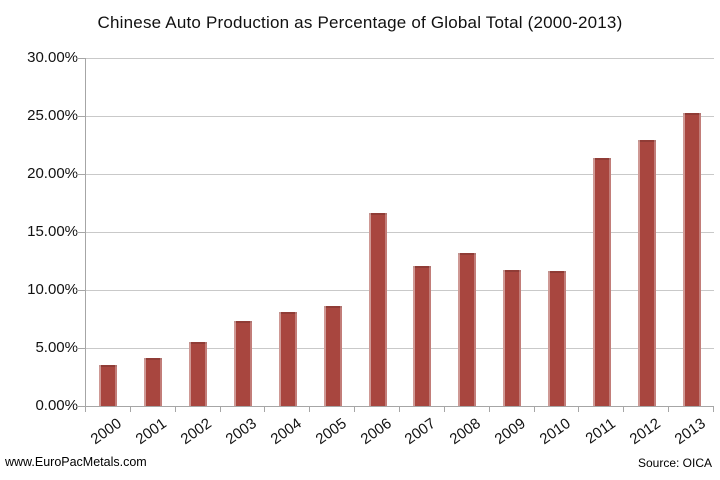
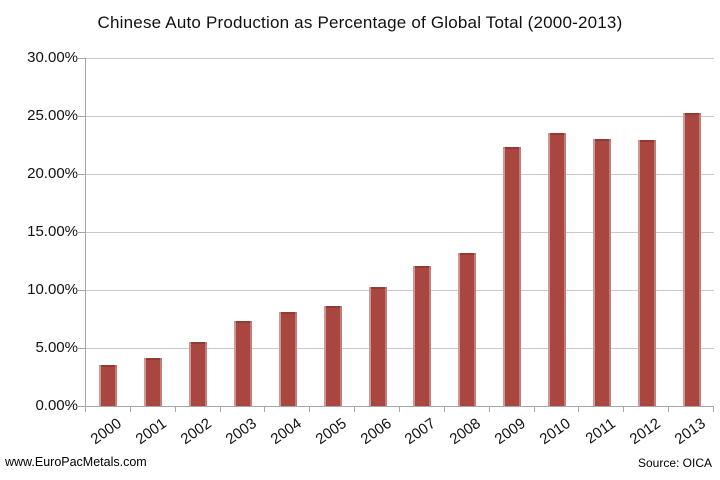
2006: 16.6% -> 10.3%
2009: 11.7% -> 22.3%
2010: 11.6% -> 23.5%
2011: 21.4% -> 23.0%
